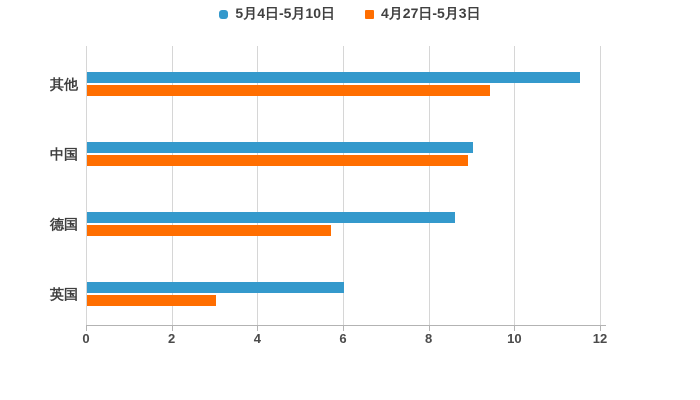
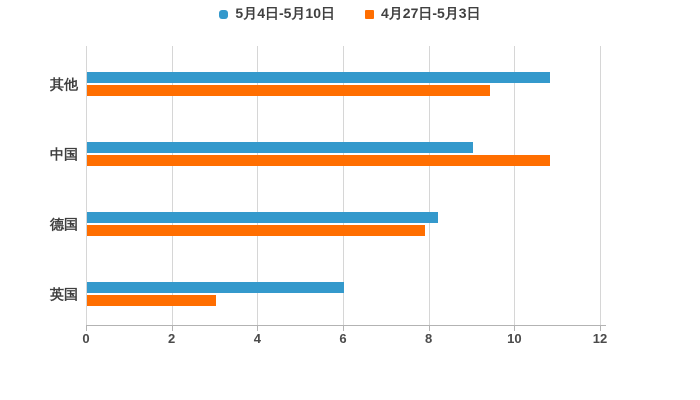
5月4日-5月10日/其他: 11.5 -> 10.8
4月27日-5月3日/中国: 8.9 -> 10.8
5月4日-5月10日/德国: 8.6 -> 8.2
4月27日-5月3日/德国: 5.7 -> 7.9
